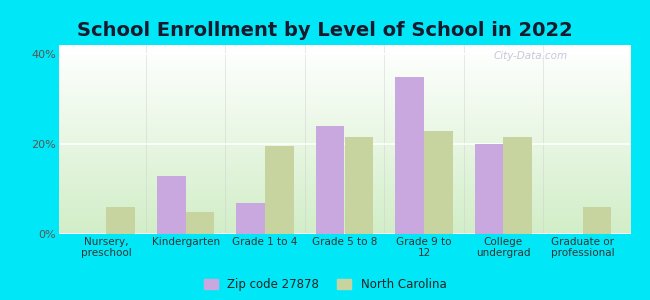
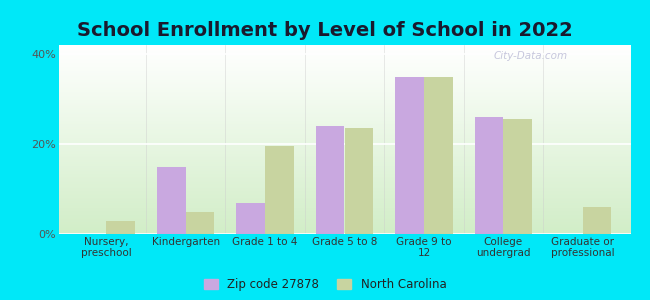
North Carolina/Nursery, preschool: 6.0% -> 3.0%
Zip code 27878/Kindergarten: 13% -> 15%
North Carolina/Grade 5 to 8: 21.5% -> 23.5%
North Carolina/Grade 9 to 12: 23.0% -> 35.0%
Zip code 27878/College undergrad: 20% -> 26%
North Carolina/College undergrad: 21.5% -> 25.5%
